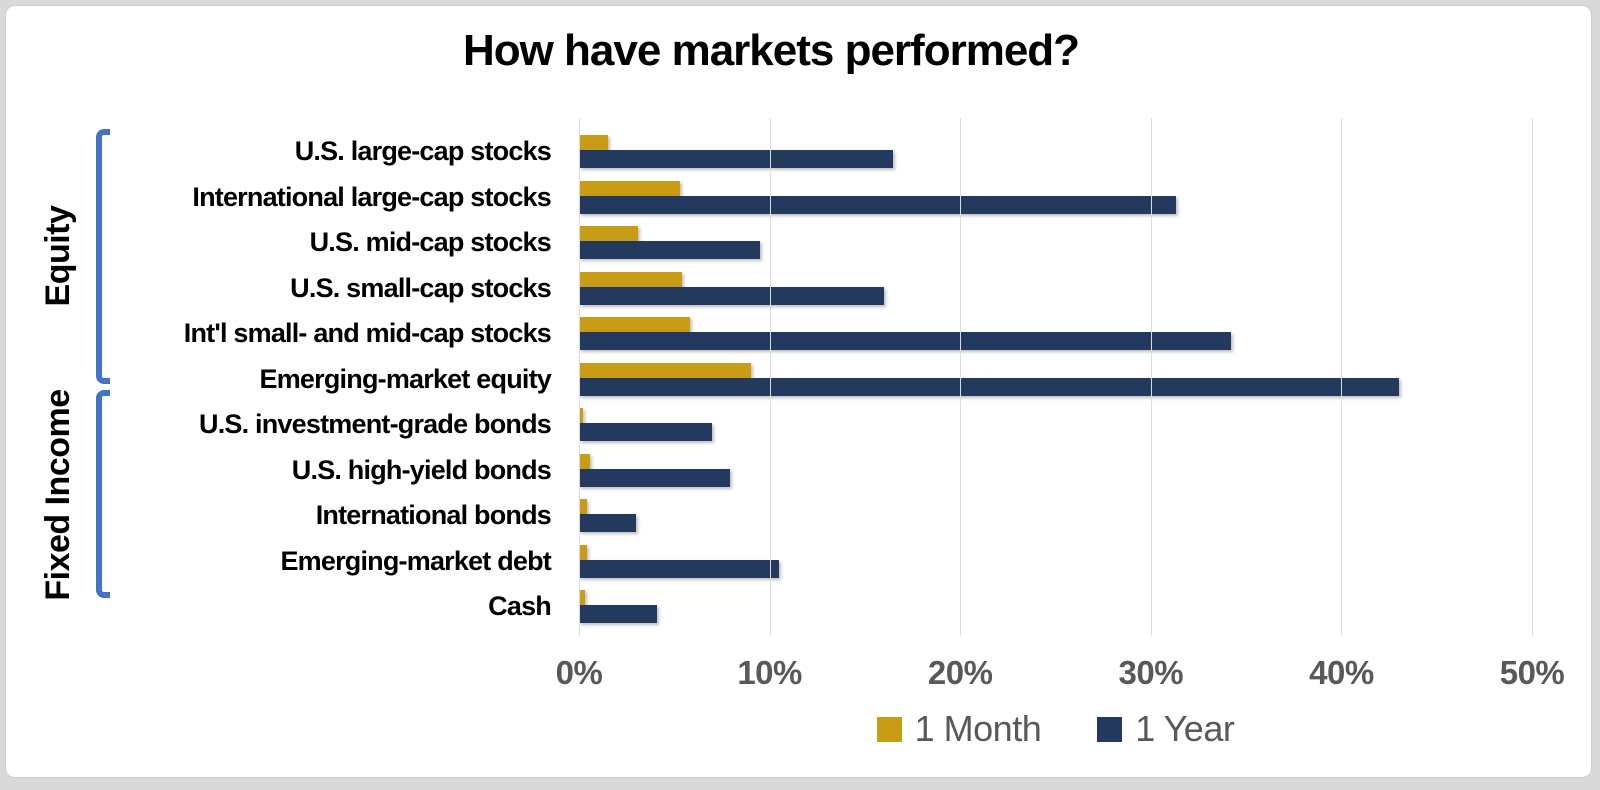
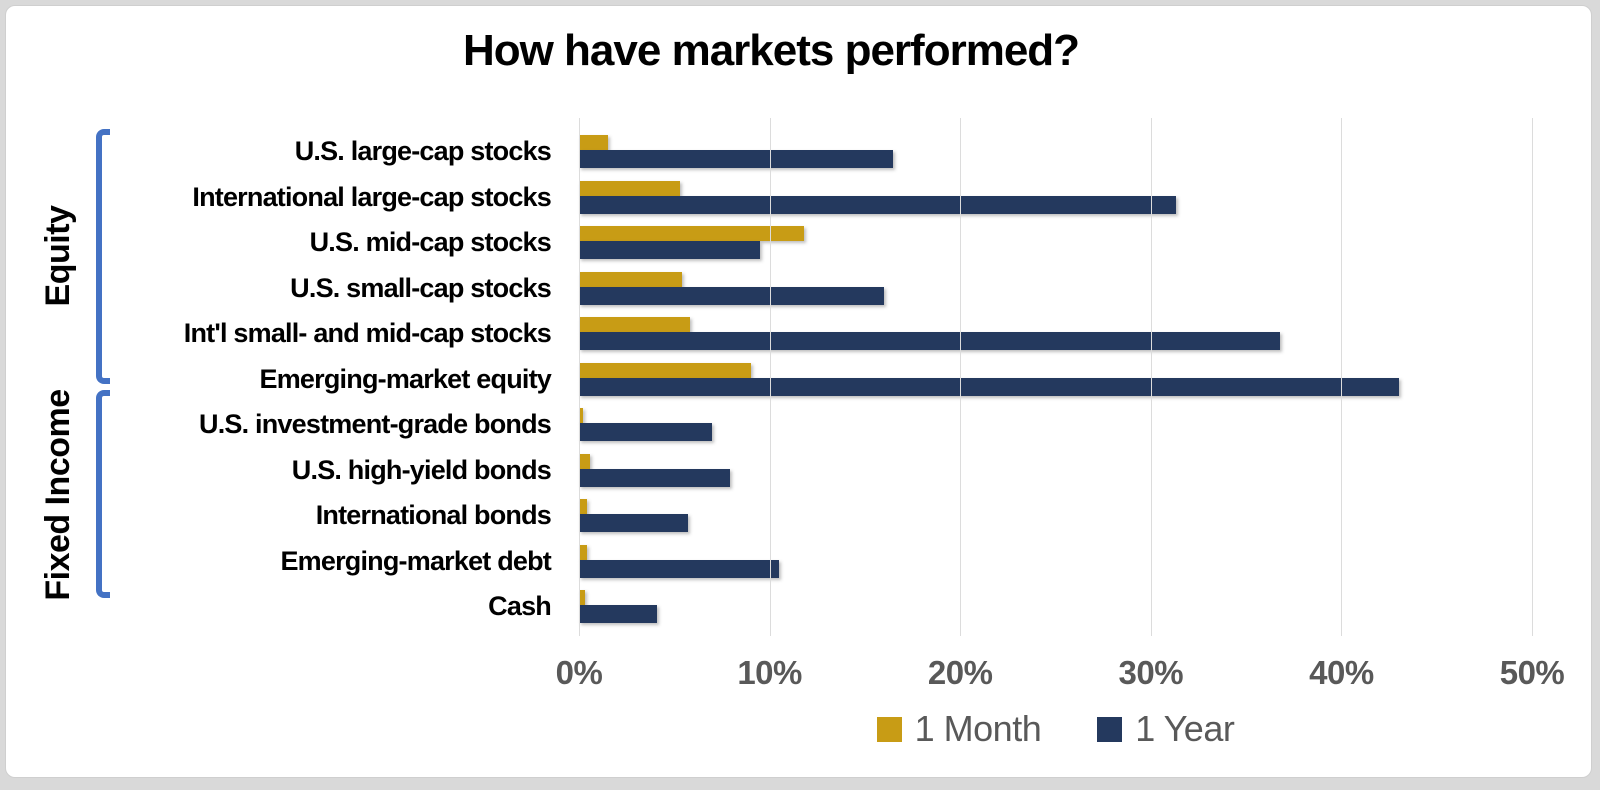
1 Month/U.S. mid-cap stocks: 3.1% -> 11.8%
1 Year/Int'l small- and mid-cap stocks: 34.2% -> 36.8%
1 Year/International bonds: 3.0% -> 5.7%
